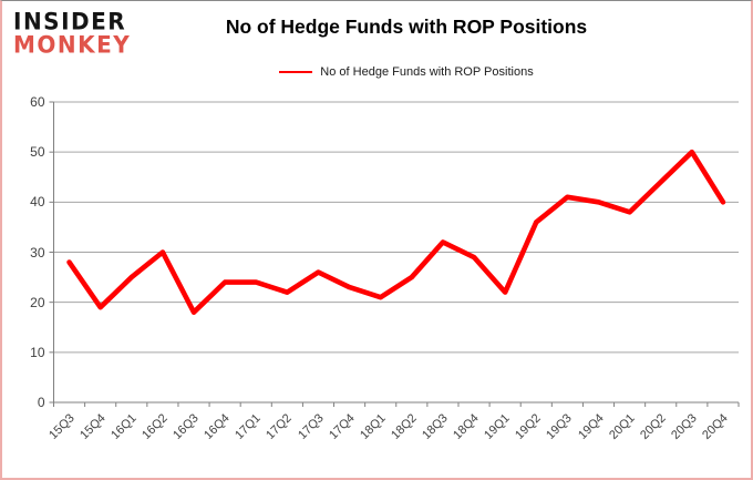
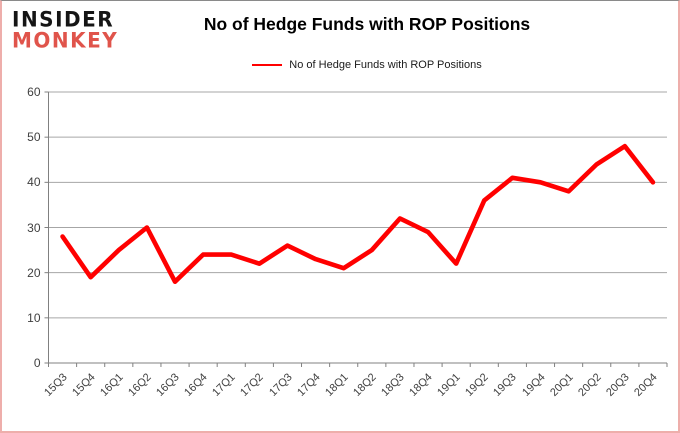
20Q3: 50 -> 48
